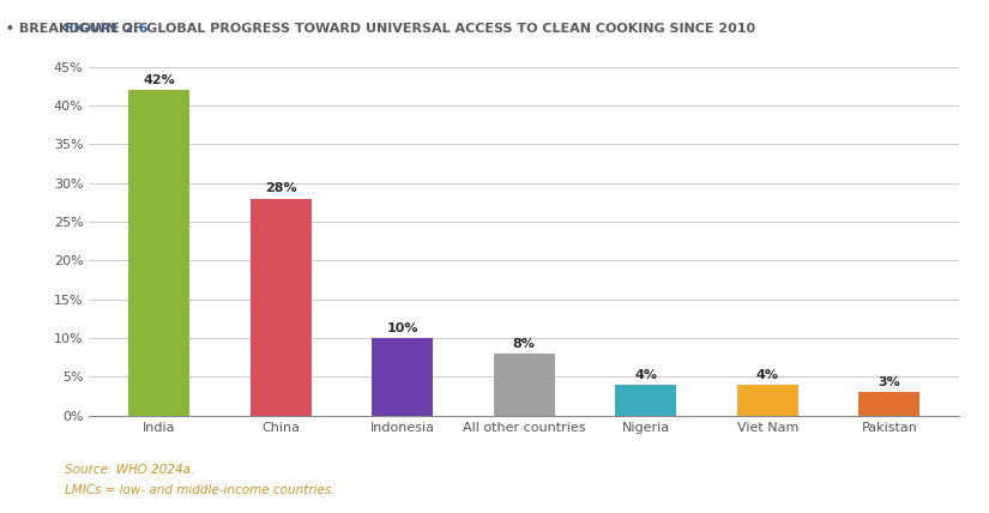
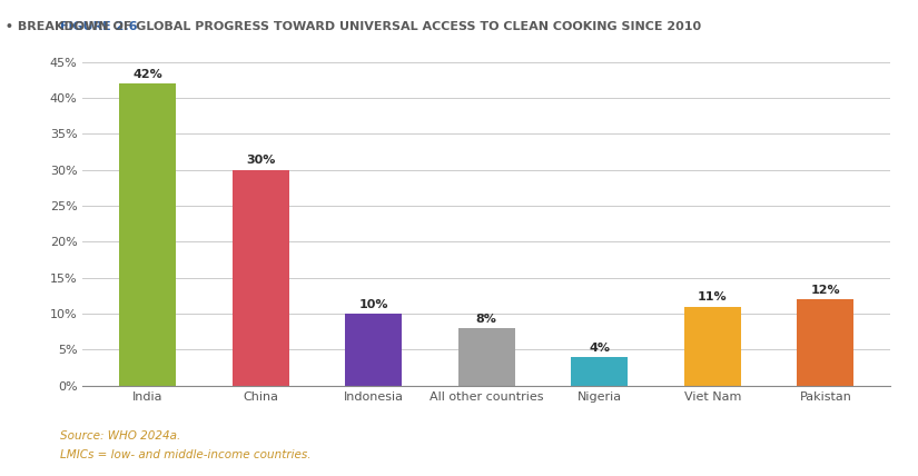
China: 28% -> 30%
Viet Nam: 4% -> 11%
Pakistan: 3% -> 12%
